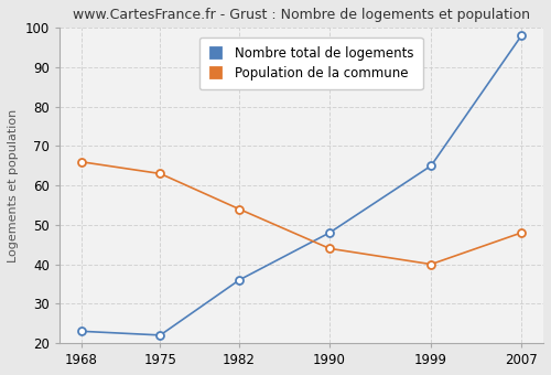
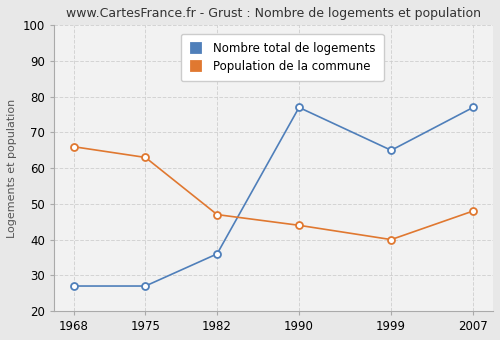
Nombre total de logements/1968: 23 -> 27
Nombre total de logements/1975: 22 -> 27
Population de la commune/1982: 54 -> 47
Nombre total de logements/1990: 48 -> 77
Nombre total de logements/2007: 98 -> 77
